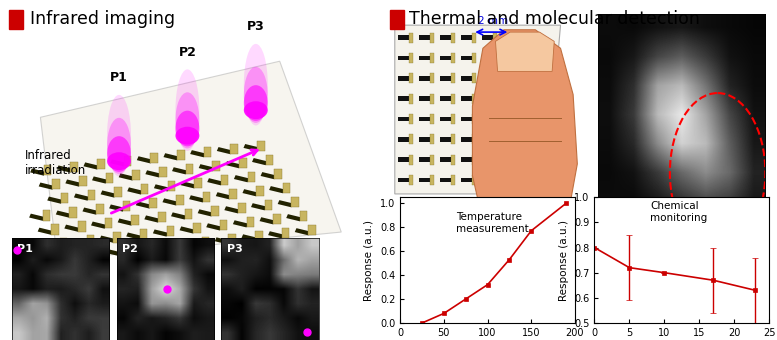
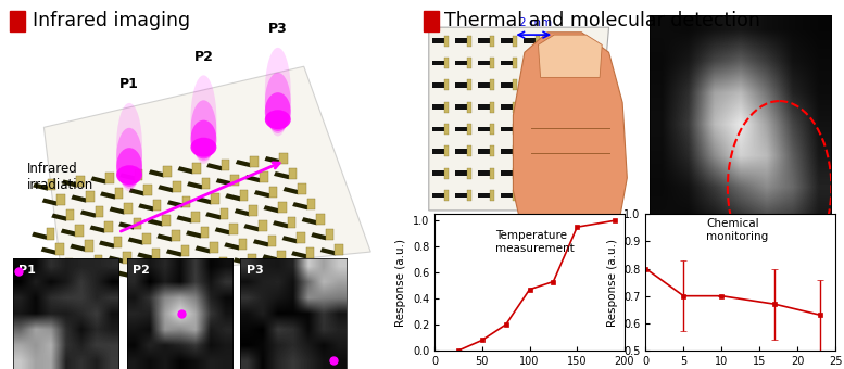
100: 0.32 -> 0.47
150: 0.77 -> 0.95
5: 0.72 -> 0.70
